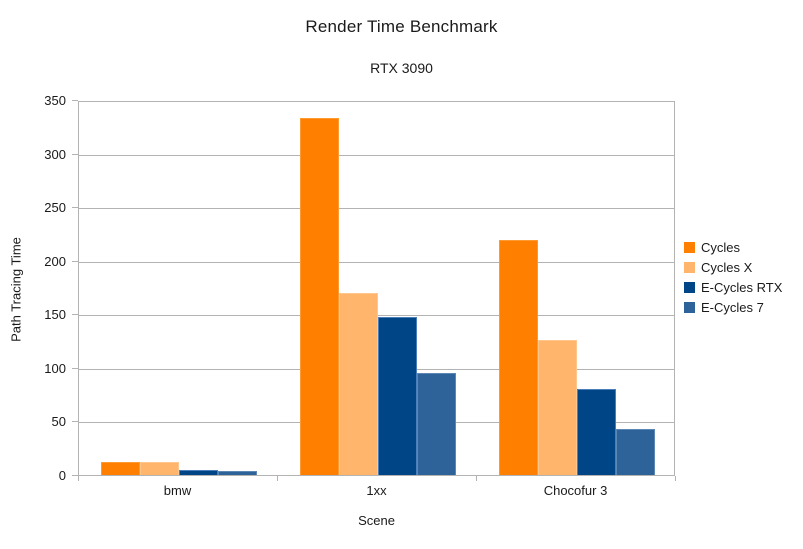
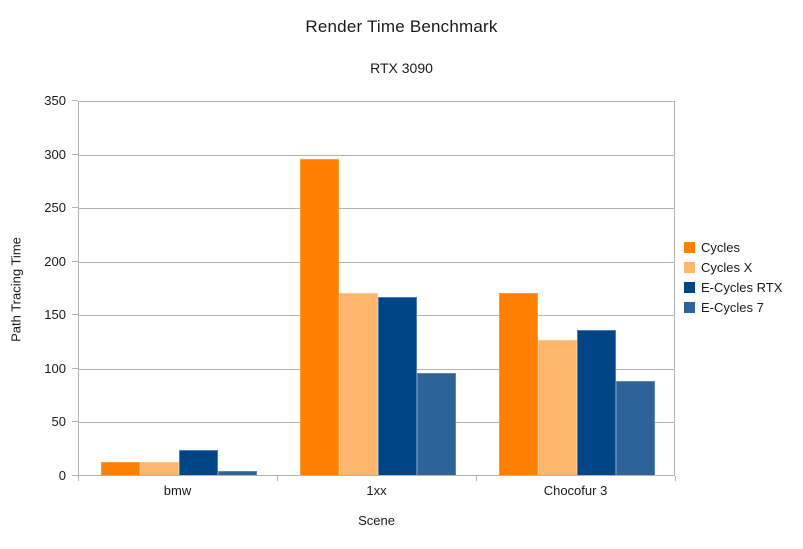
E-Cycles RTX/bmw: 5 -> 23
Cycles/1xx: 333 -> 295
E-Cycles RTX/1xx: 147 -> 166
Cycles/Chocofur 3: 219 -> 170
E-Cycles RTX/Chocofur 3: 80 -> 135
E-Cycles 7/Chocofur 3: 43 -> 88
